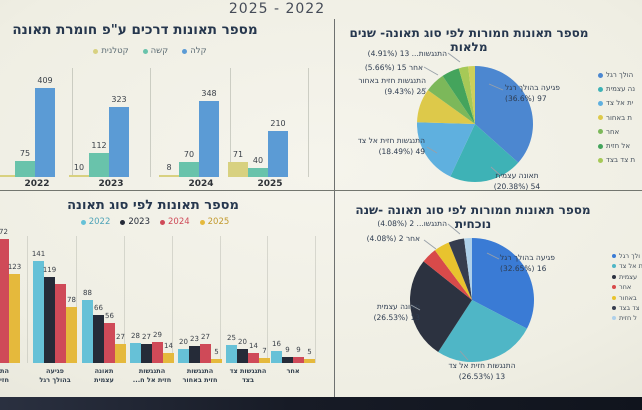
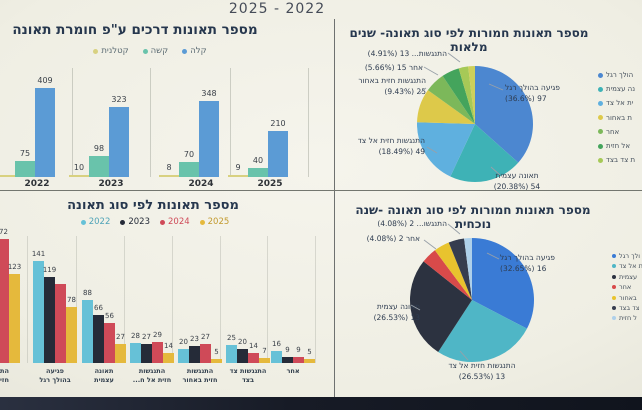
מספר תאונות דרכים ע"פ חומרת תאונה/קשה/2023: 112 -> 98
מספר תאונות דרכים ע"פ חומרת תאונה/קטלנית/2025: 71 -> 9
